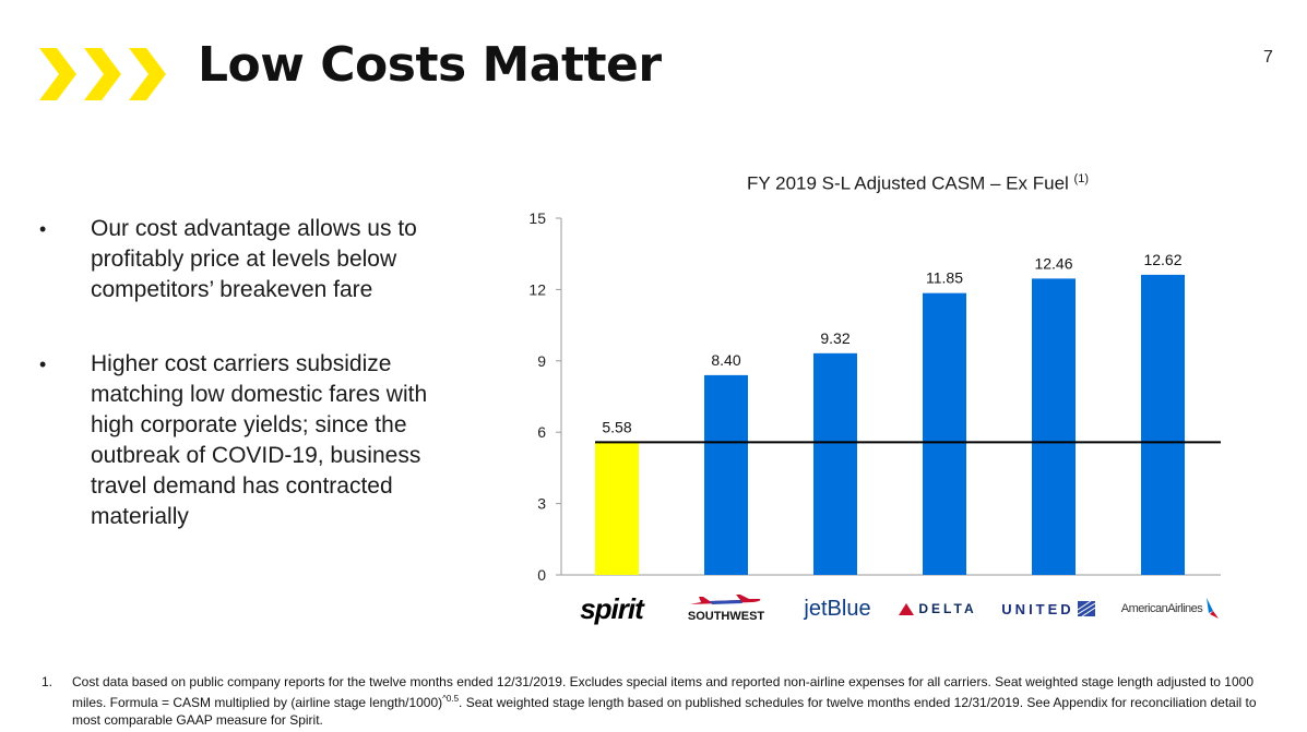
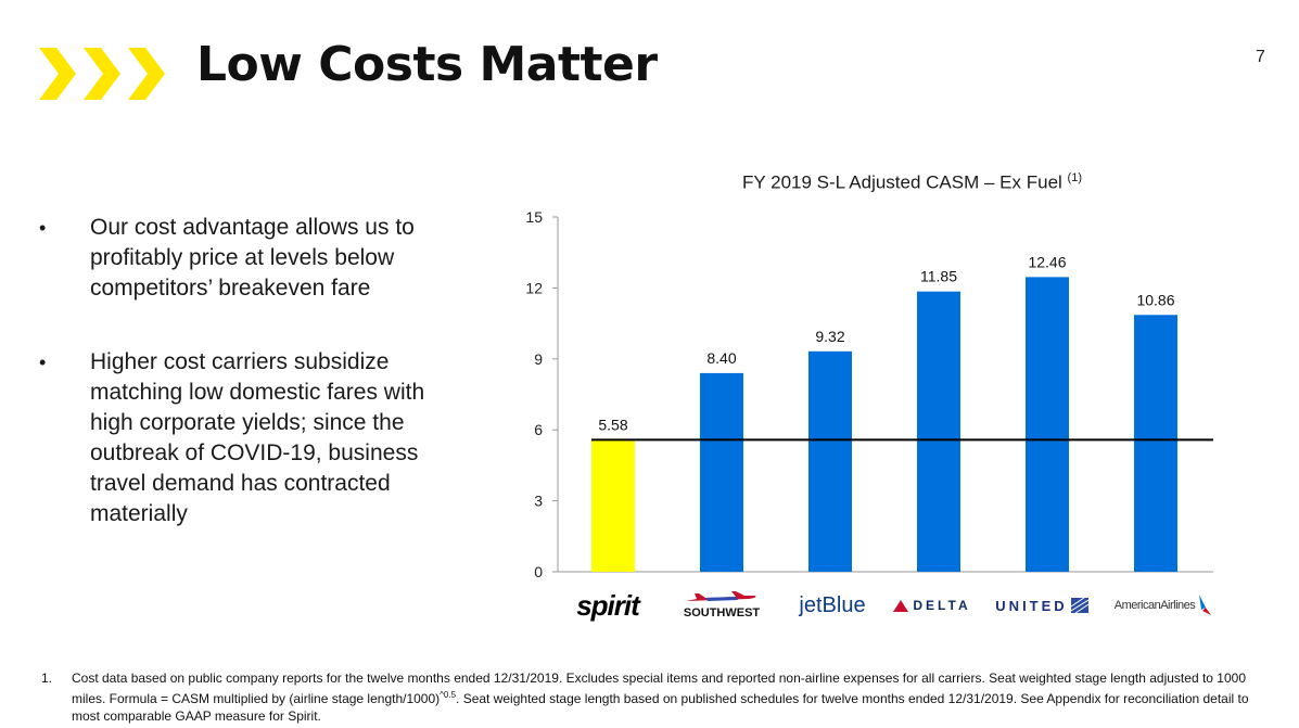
American Airlines: 12.62 -> 10.86
